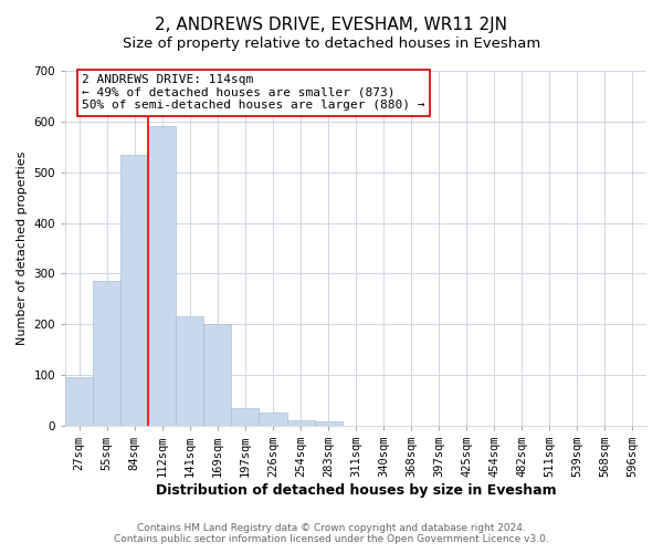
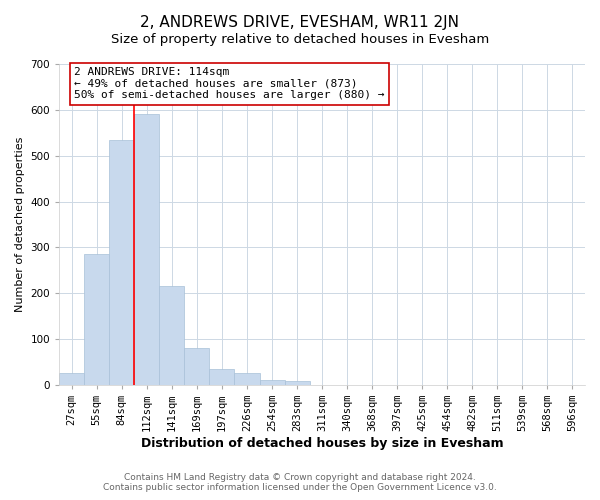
27sqm: 95 -> 25
169sqm: 200 -> 80
